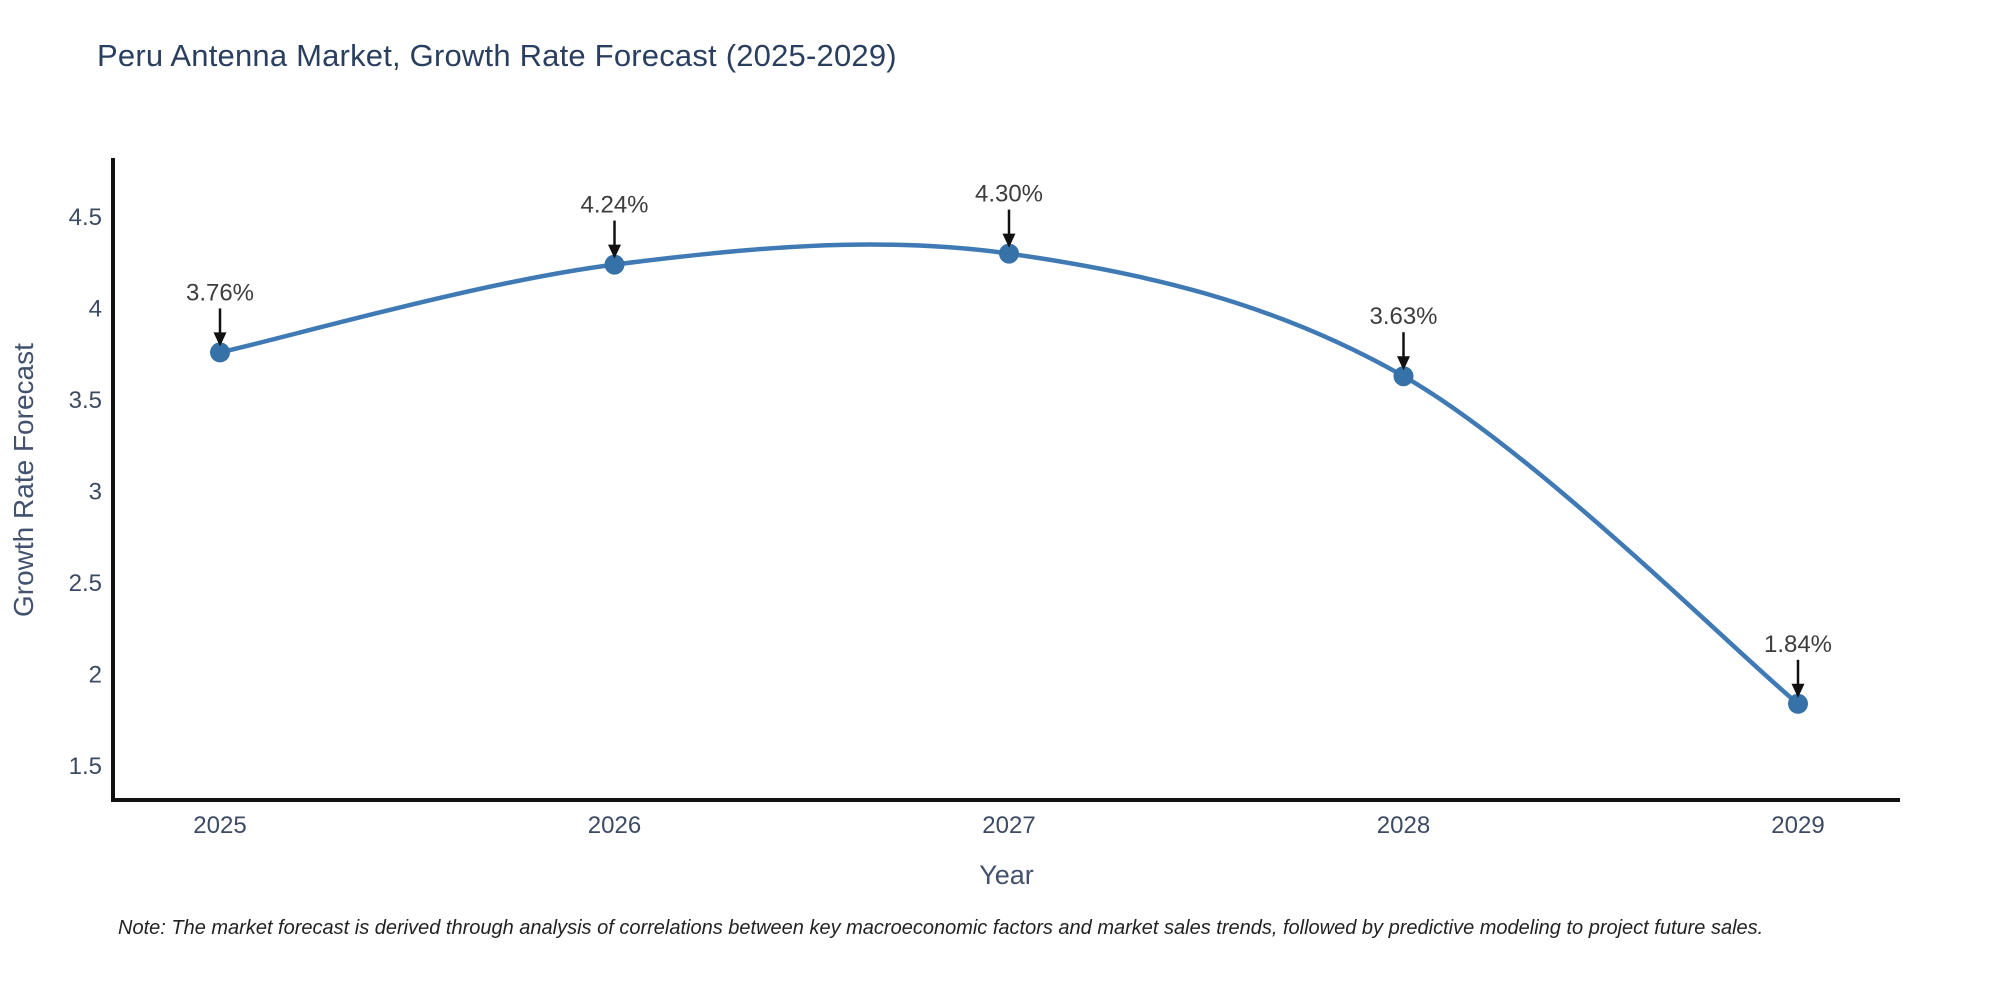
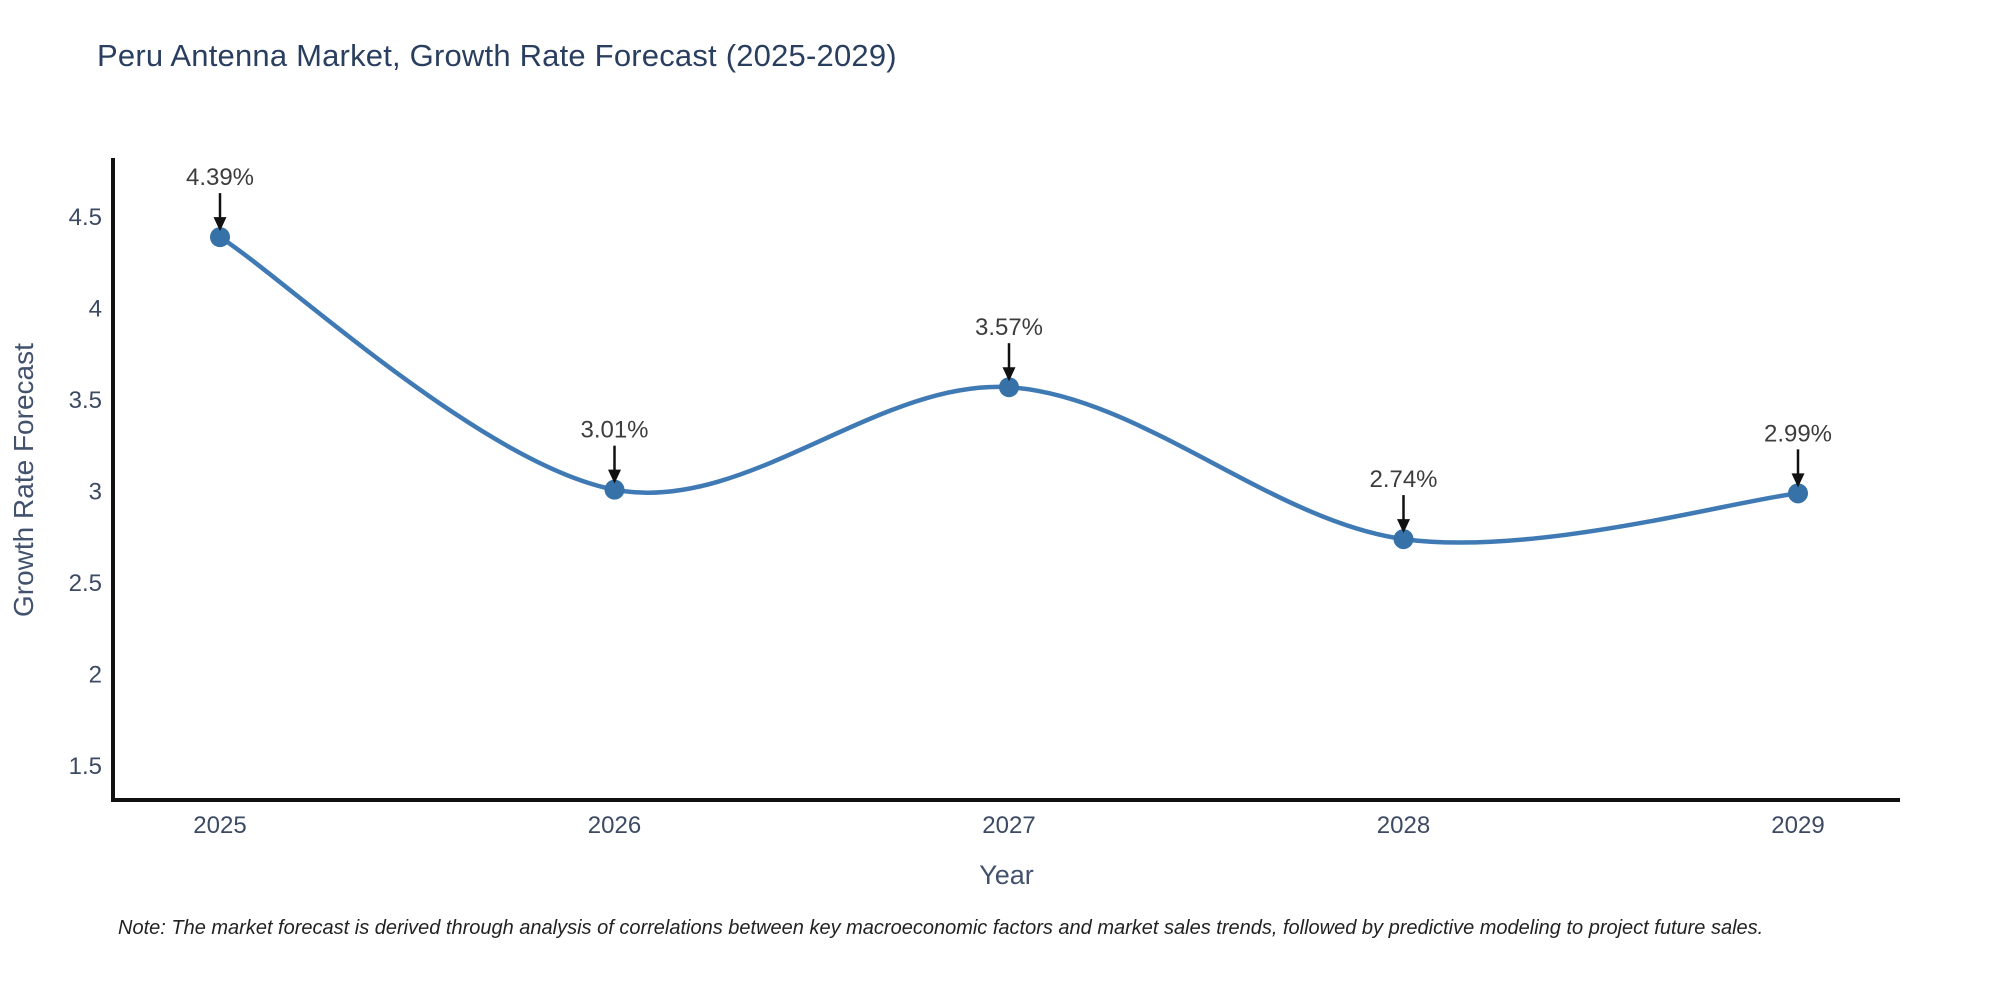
2025: 3.76% -> 4.39%
2026: 4.24% -> 3.01%
2027: 4.30% -> 3.57%
2028: 3.63% -> 2.74%
2029: 1.84% -> 2.99%
